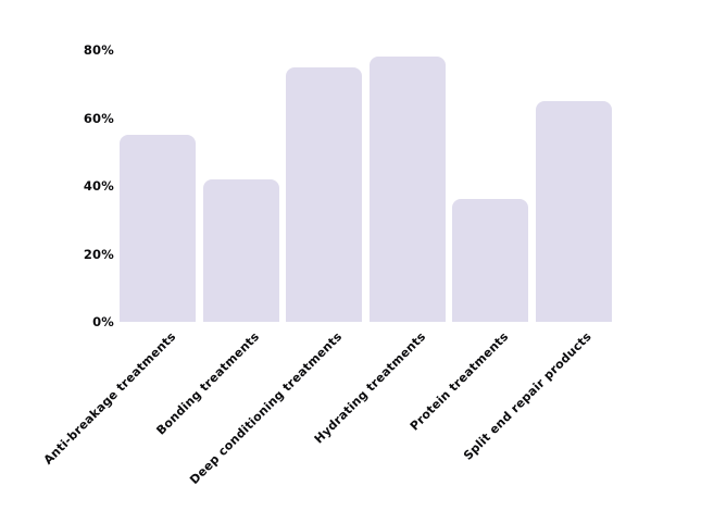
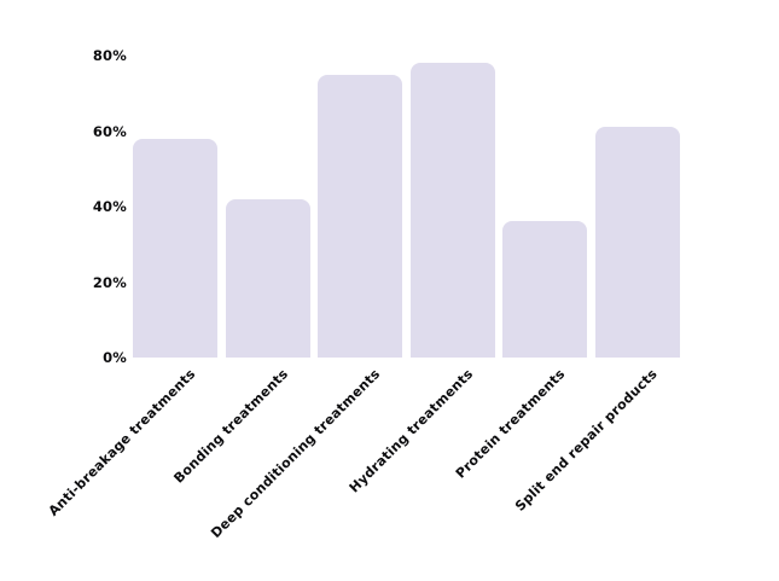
Anti-breakage treatments: 55% -> 58%
Split end repair products: 65% -> 61%
